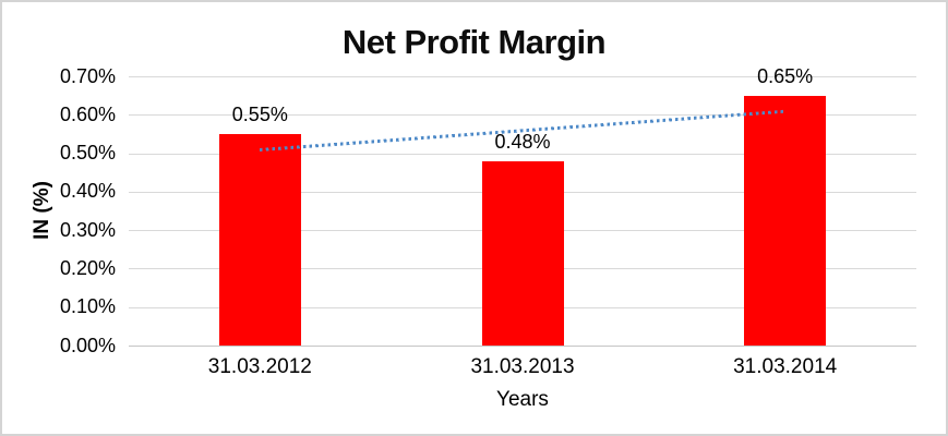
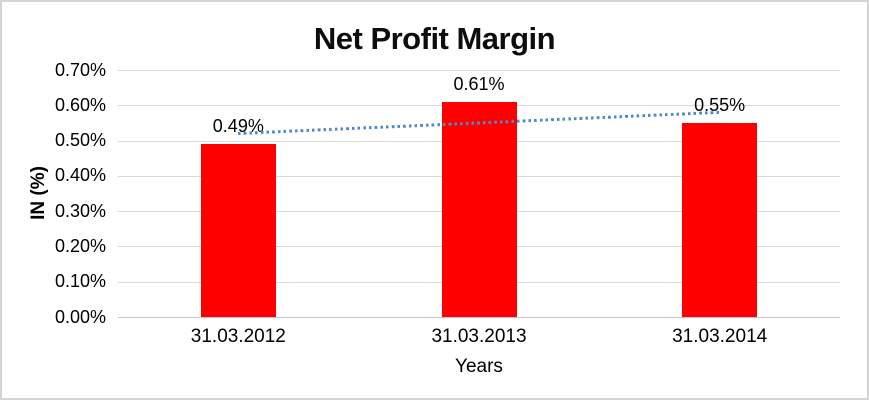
31.03.2012: 0.55% -> 0.49%
31.03.2013: 0.48% -> 0.61%
31.03.2014: 0.65% -> 0.55%
